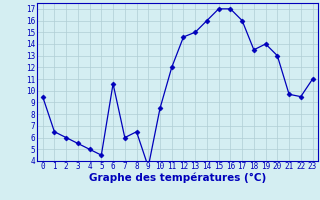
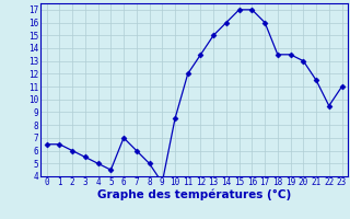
0: 9.5 -> 6.5
6: 10.6 -> 7.0
8: 6.5 -> 5.0
12: 14.6 -> 13.5
19: 14.0 -> 13.5
21: 9.7 -> 11.5
